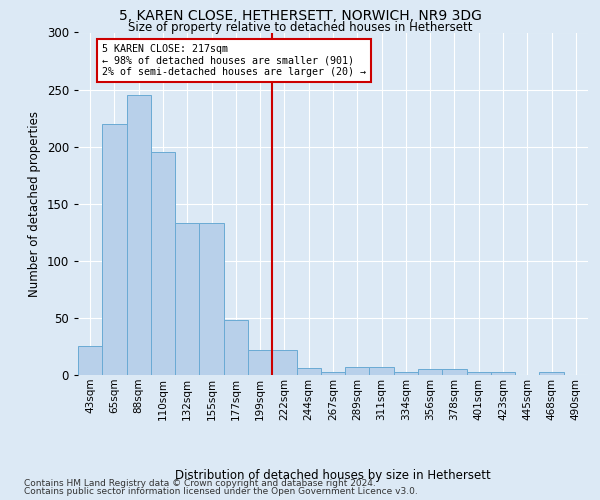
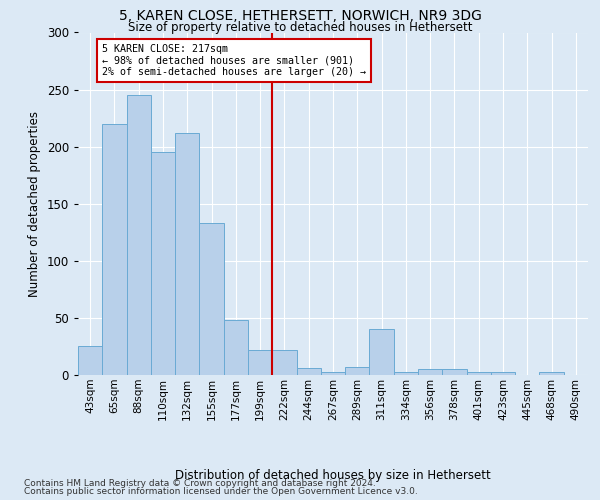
132sqm: 133 -> 212
311sqm: 7 -> 40
